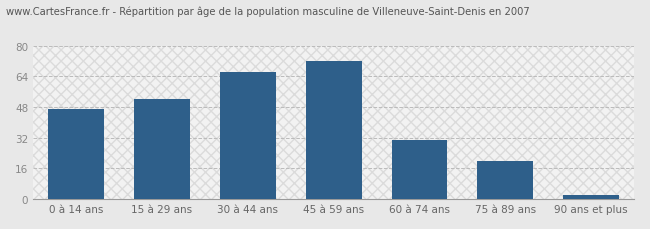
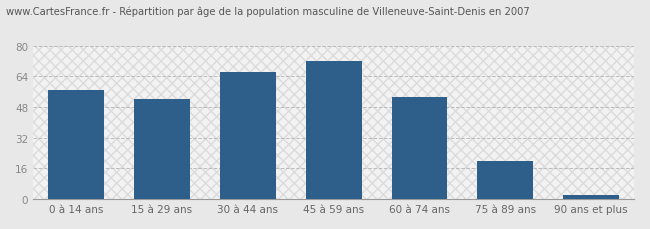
0 à 14 ans: 47 -> 57
60 à 74 ans: 31 -> 53
